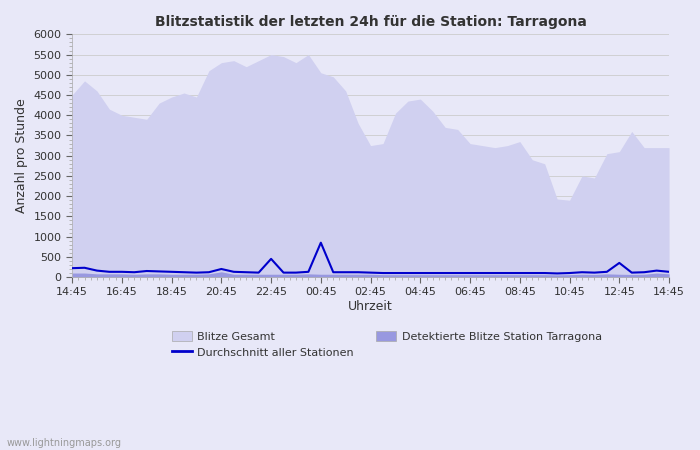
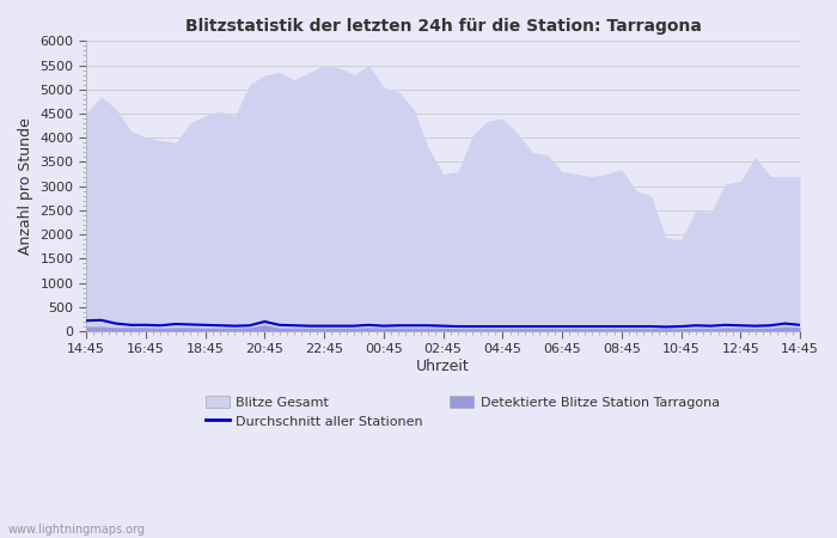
Durchschnitt aller Stationen/22:45: 450 -> 110
Durchschnitt aller Stationen/00:45: 850 -> 110
Durchschnitt aller Stationen/12:45: 350 -> 120
